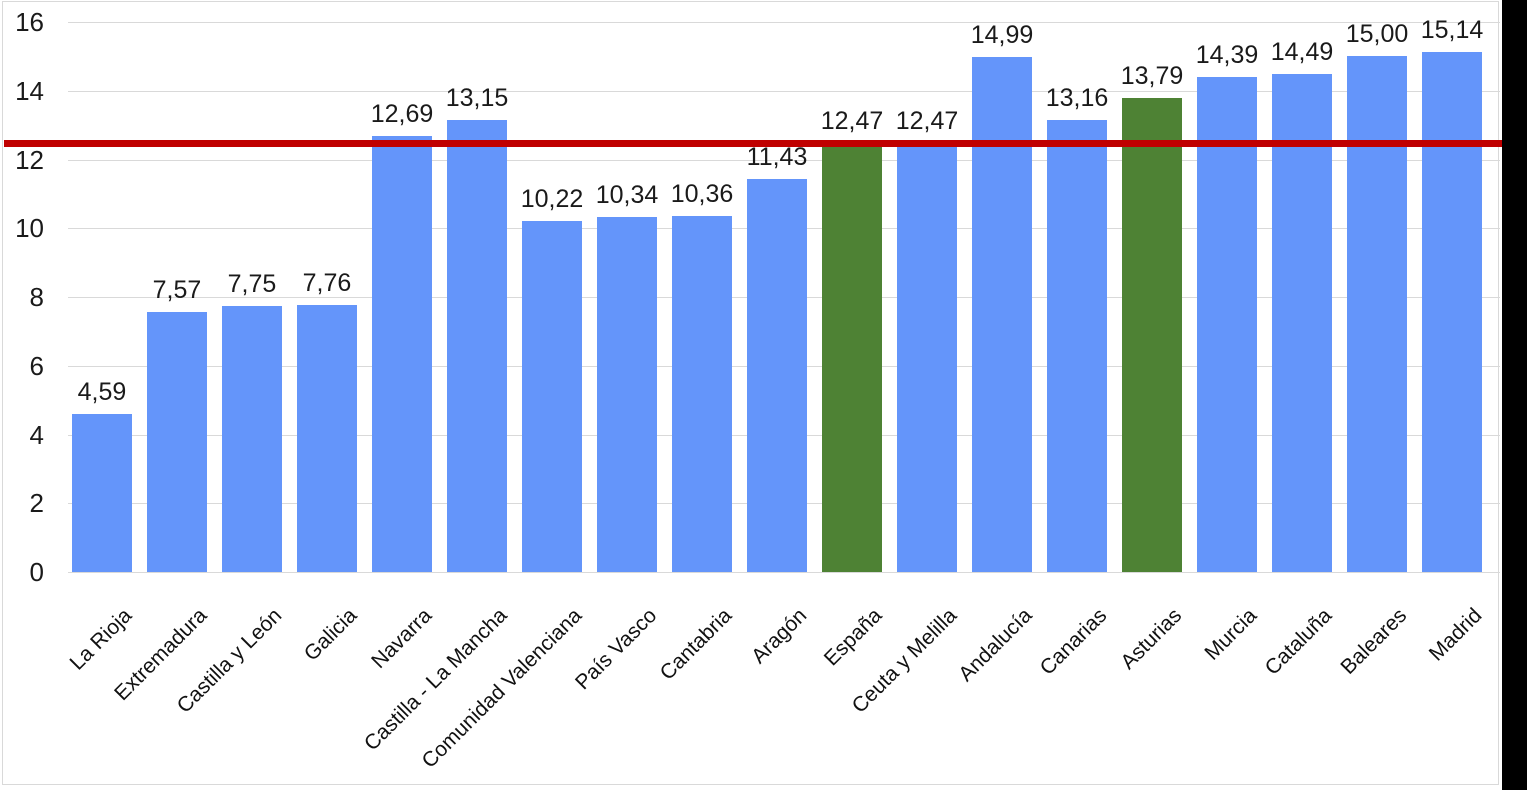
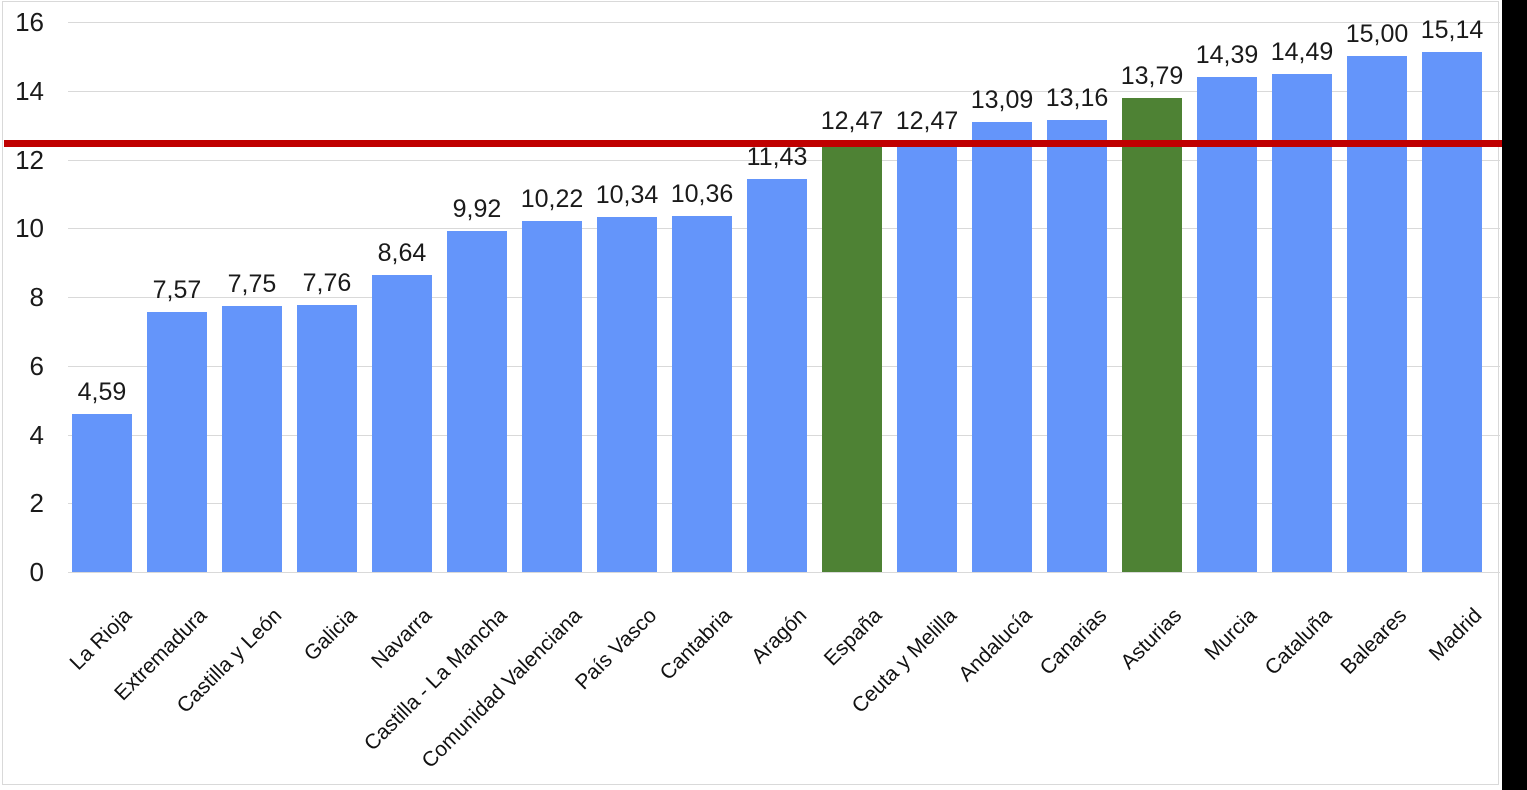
Navarra: 12,69 -> 8,64
Castilla - La Mancha: 13,15 -> 9,92
Andalucía: 14,99 -> 13,09
